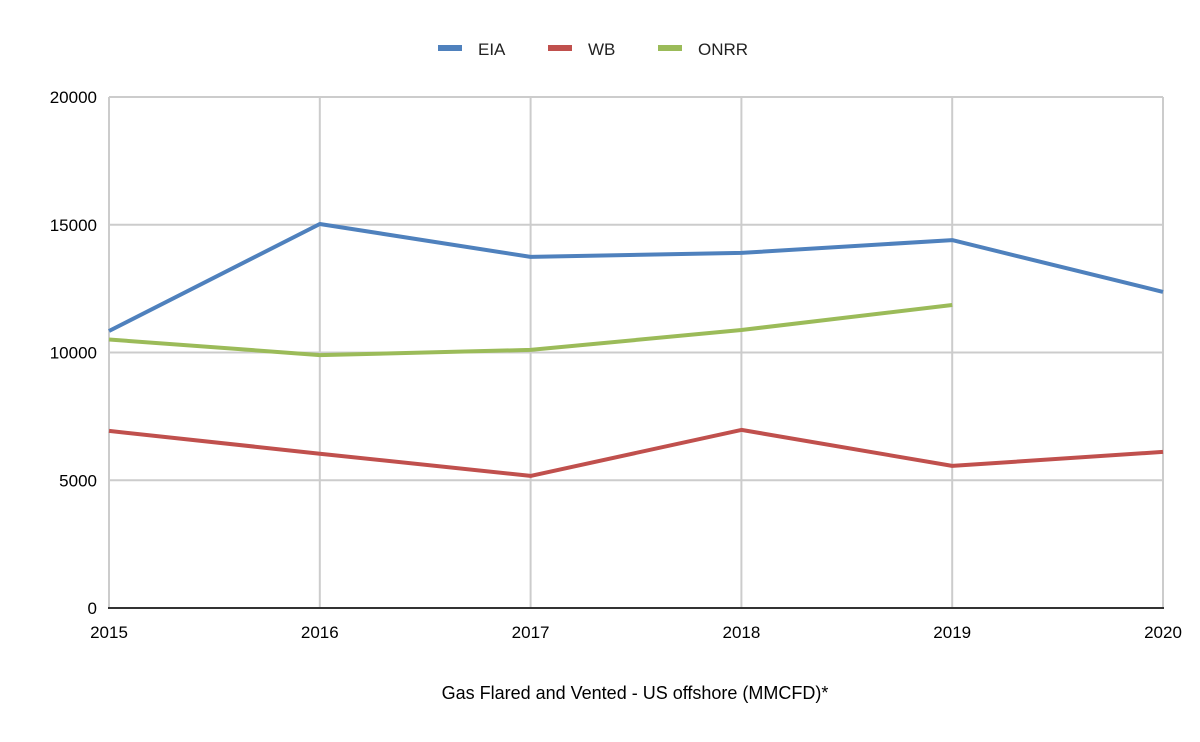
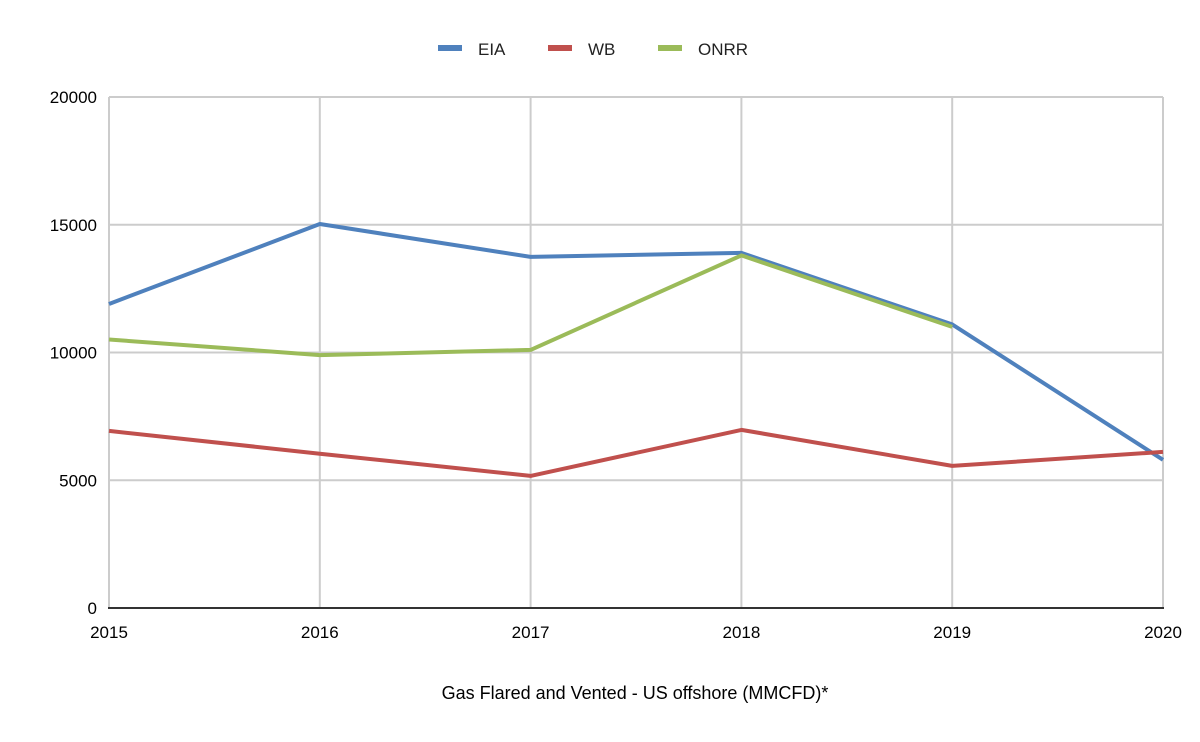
EIA/2015: 10800 -> 11900
ONRR/2018: 10900 -> 13800
EIA/2019: 14400 -> 11100
ONRR/2019: 11900 -> 11000
EIA/2020: 12400 -> 5800
